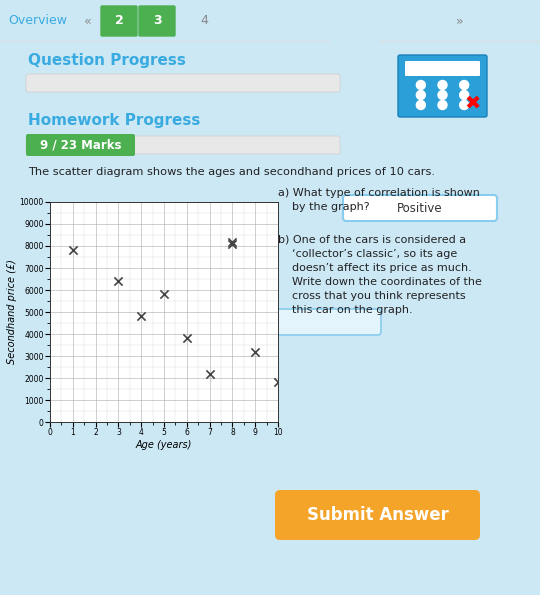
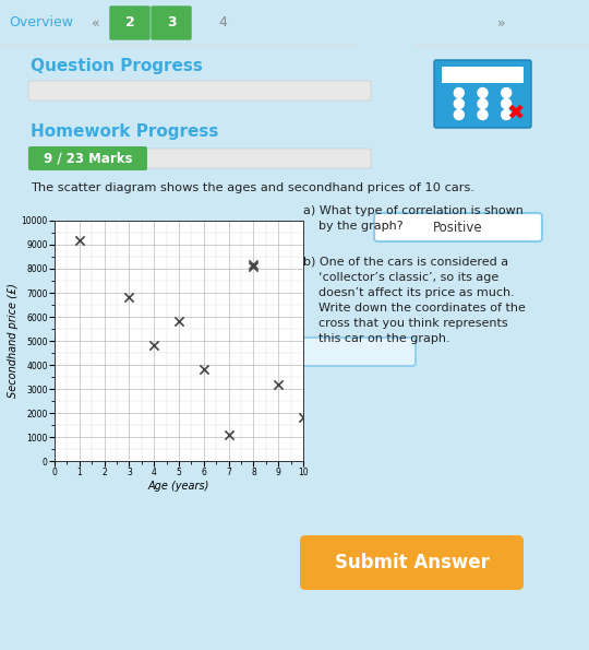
1: 7800 -> 9200
3: 6400 -> 6800
7: 2200 -> 1100
